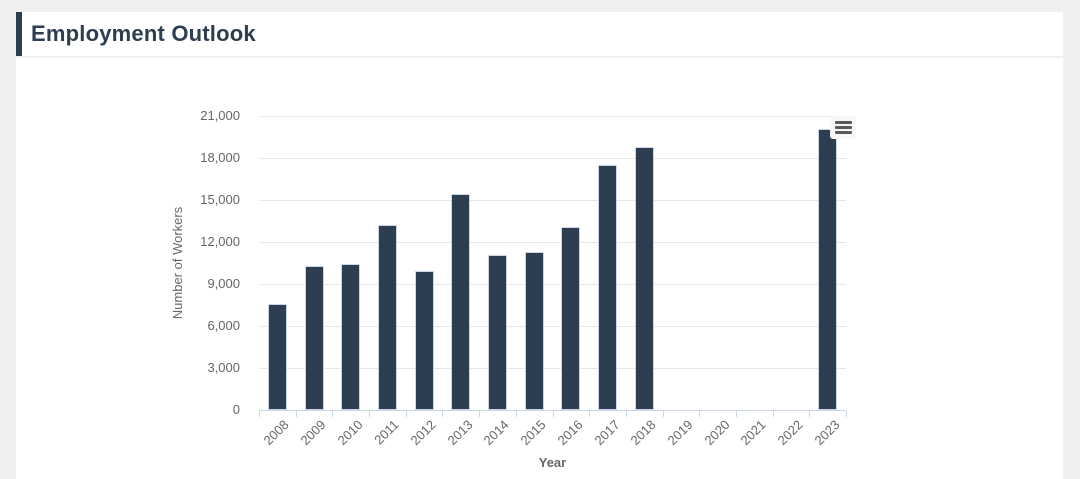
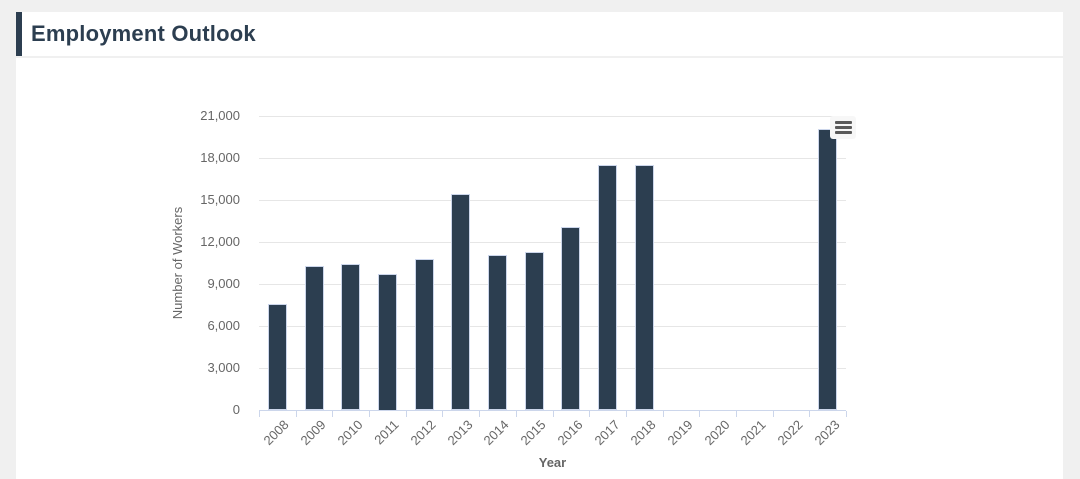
2011: 13200 -> 9800
2012: 9900 -> 10800
2018: 18800 -> 17500
